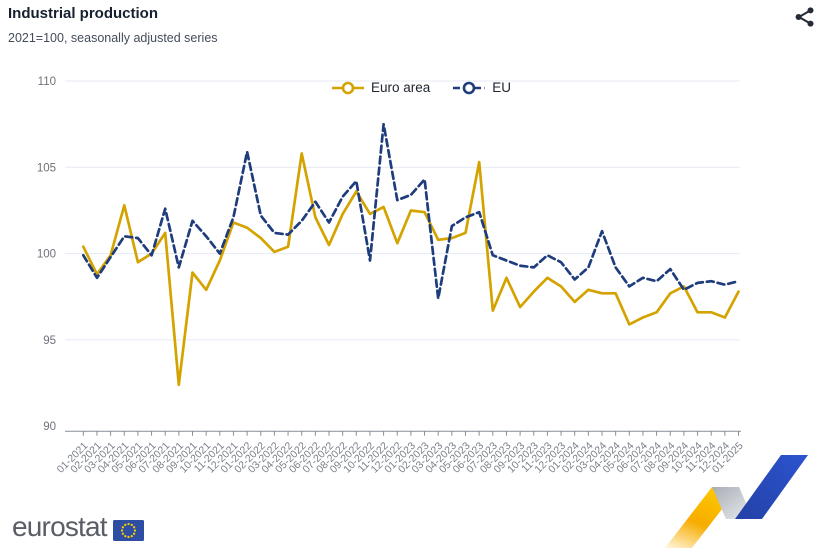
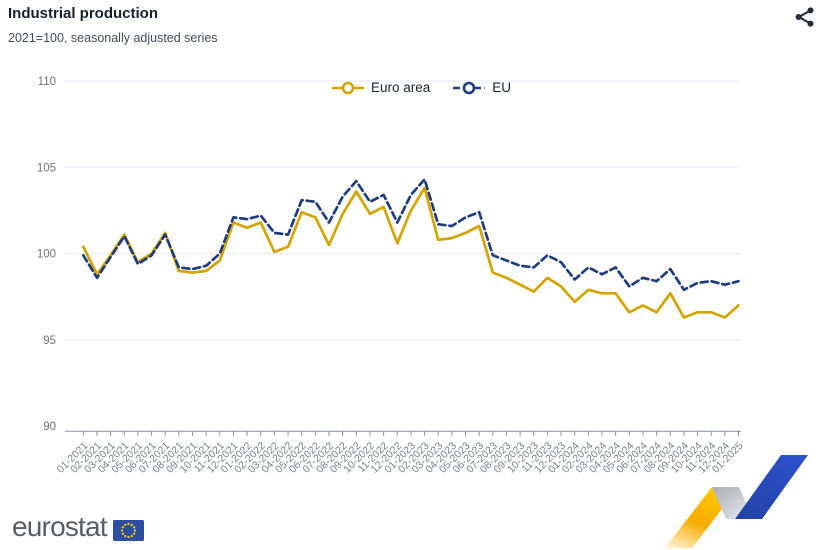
Euro area/04-2021: 102.8 -> 101.1
EU/05-2021: 100.9 -> 99.4
EU/07-2021: 102.6 -> 101.1
Euro area/08-2021: 92.4 -> 99.0
EU/09-2021: 101.9 -> 99.1
Euro area/10-2021: 97.9 -> 99.0
EU/10-2021: 101.0 -> 99.3
EU/01-2022: 105.9 -> 102.0
Euro area/02-2022: 100.9 -> 101.8
Euro area/05-2022: 105.8 -> 102.4
EU/05-2022: 101.9 -> 103.1
EU/10-2022: 99.6 -> 103.0
EU/11-2022: 107.5 -> 103.4
EU/12-2022: 103.1 -> 101.8
Euro area/02-2023: 102.4 -> 103.8
EU/03-2023: 97.4 -> 101.7
Euro area/06-2023: 105.3 -> 101.6
Euro area/07-2023: 96.7 -> 98.9
Euro area/09-2023: 96.9 -> 98.2
EU/03-2024: 101.3 -> 98.8
Euro area/05-2024: 95.9 -> 96.6
Euro area/06-2024: 96.3 -> 97.0
Euro area/09-2024: 98.1 -> 96.3
Euro area/01-2025: 97.8 -> 97.0
